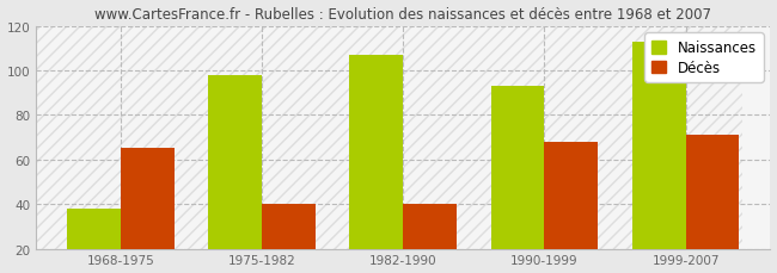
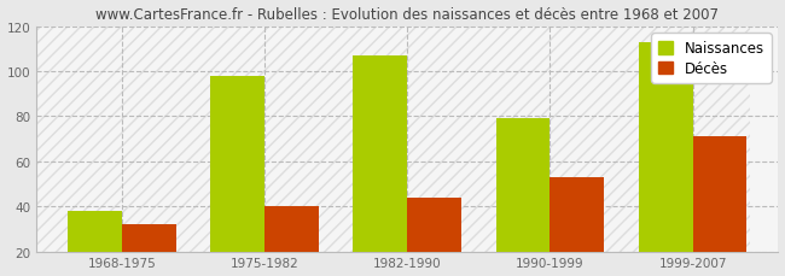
Décès/1968-1975: 65 -> 32
Décès/1982-1990: 40 -> 44
Naissances/1990-1999: 93 -> 79
Décès/1990-1999: 68 -> 53
